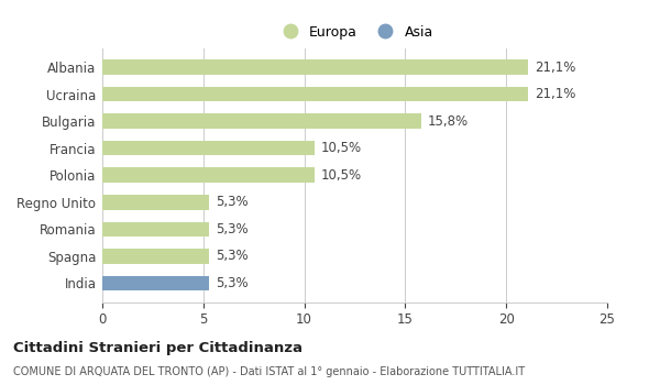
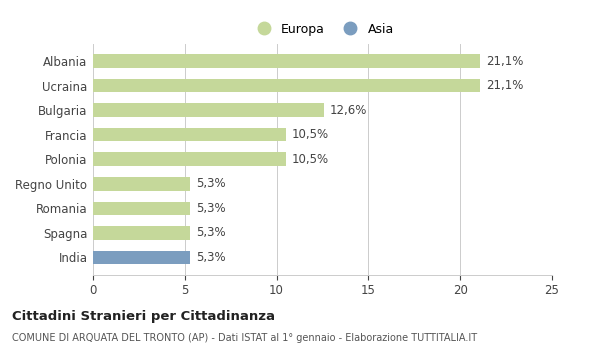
Bulgaria: 15,8% -> 12,6%
